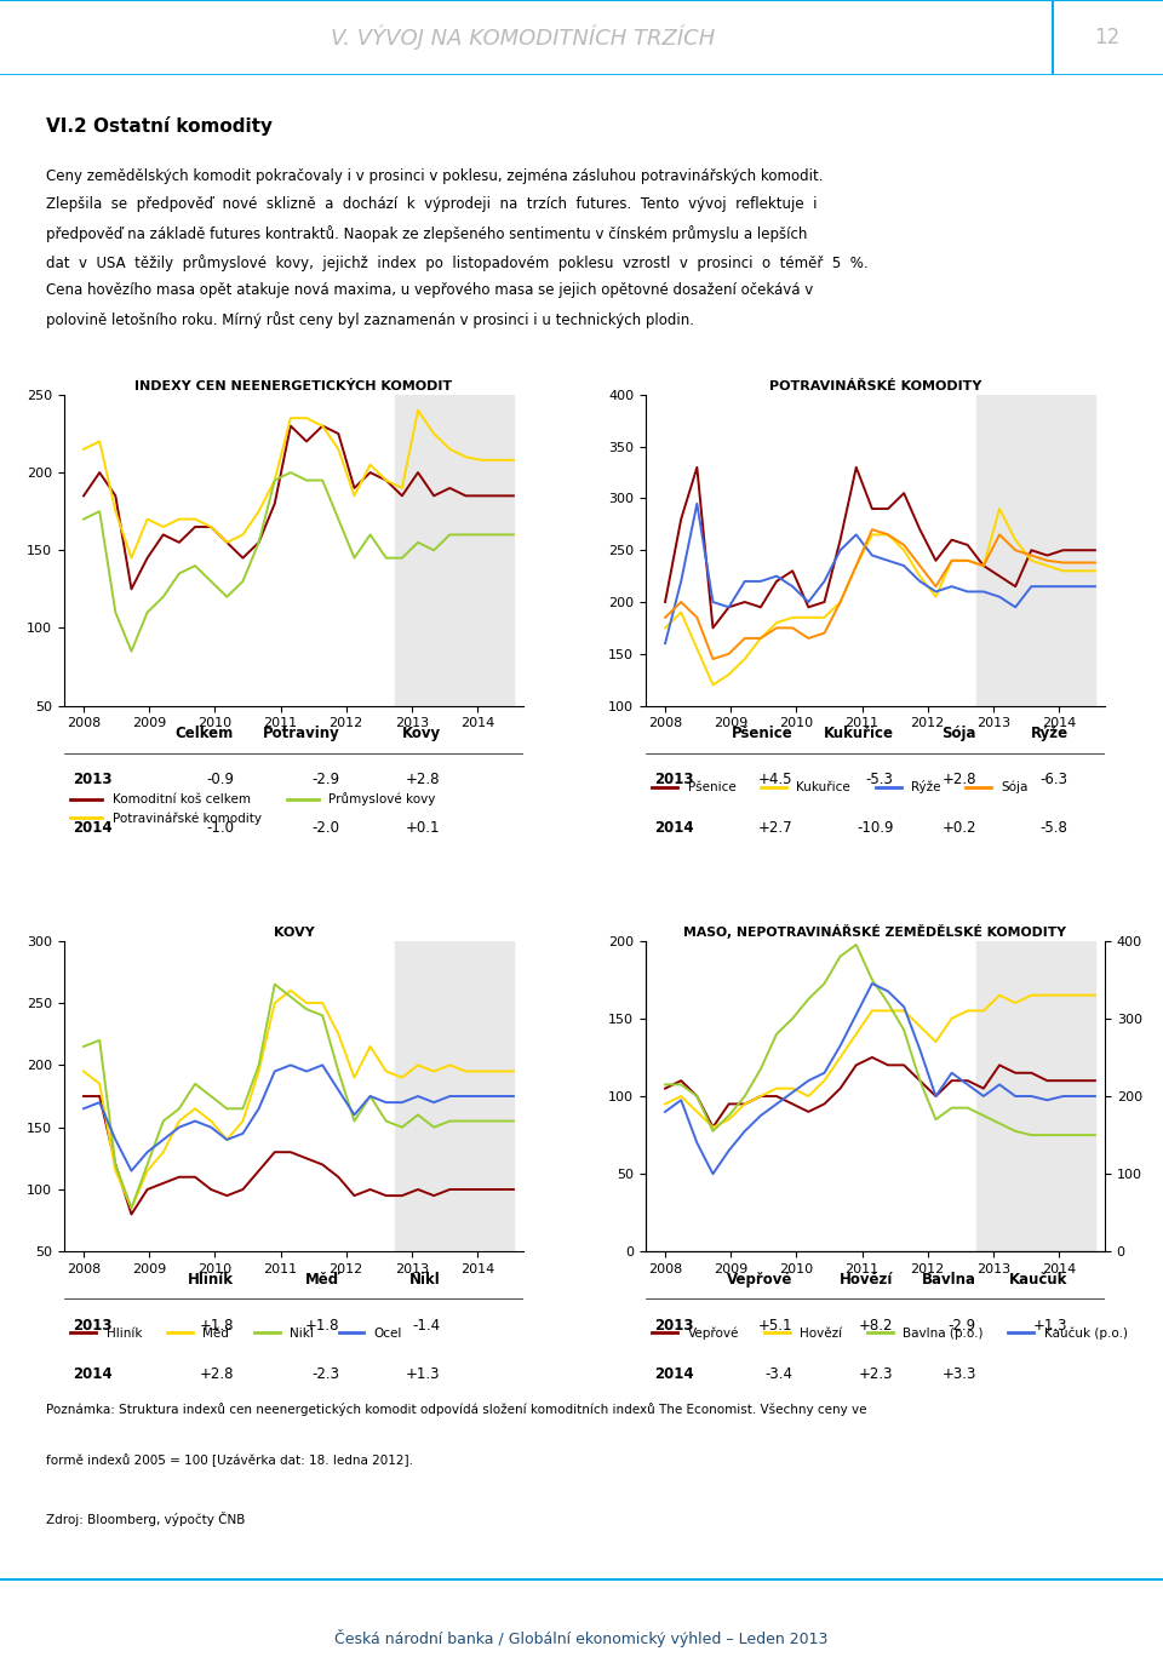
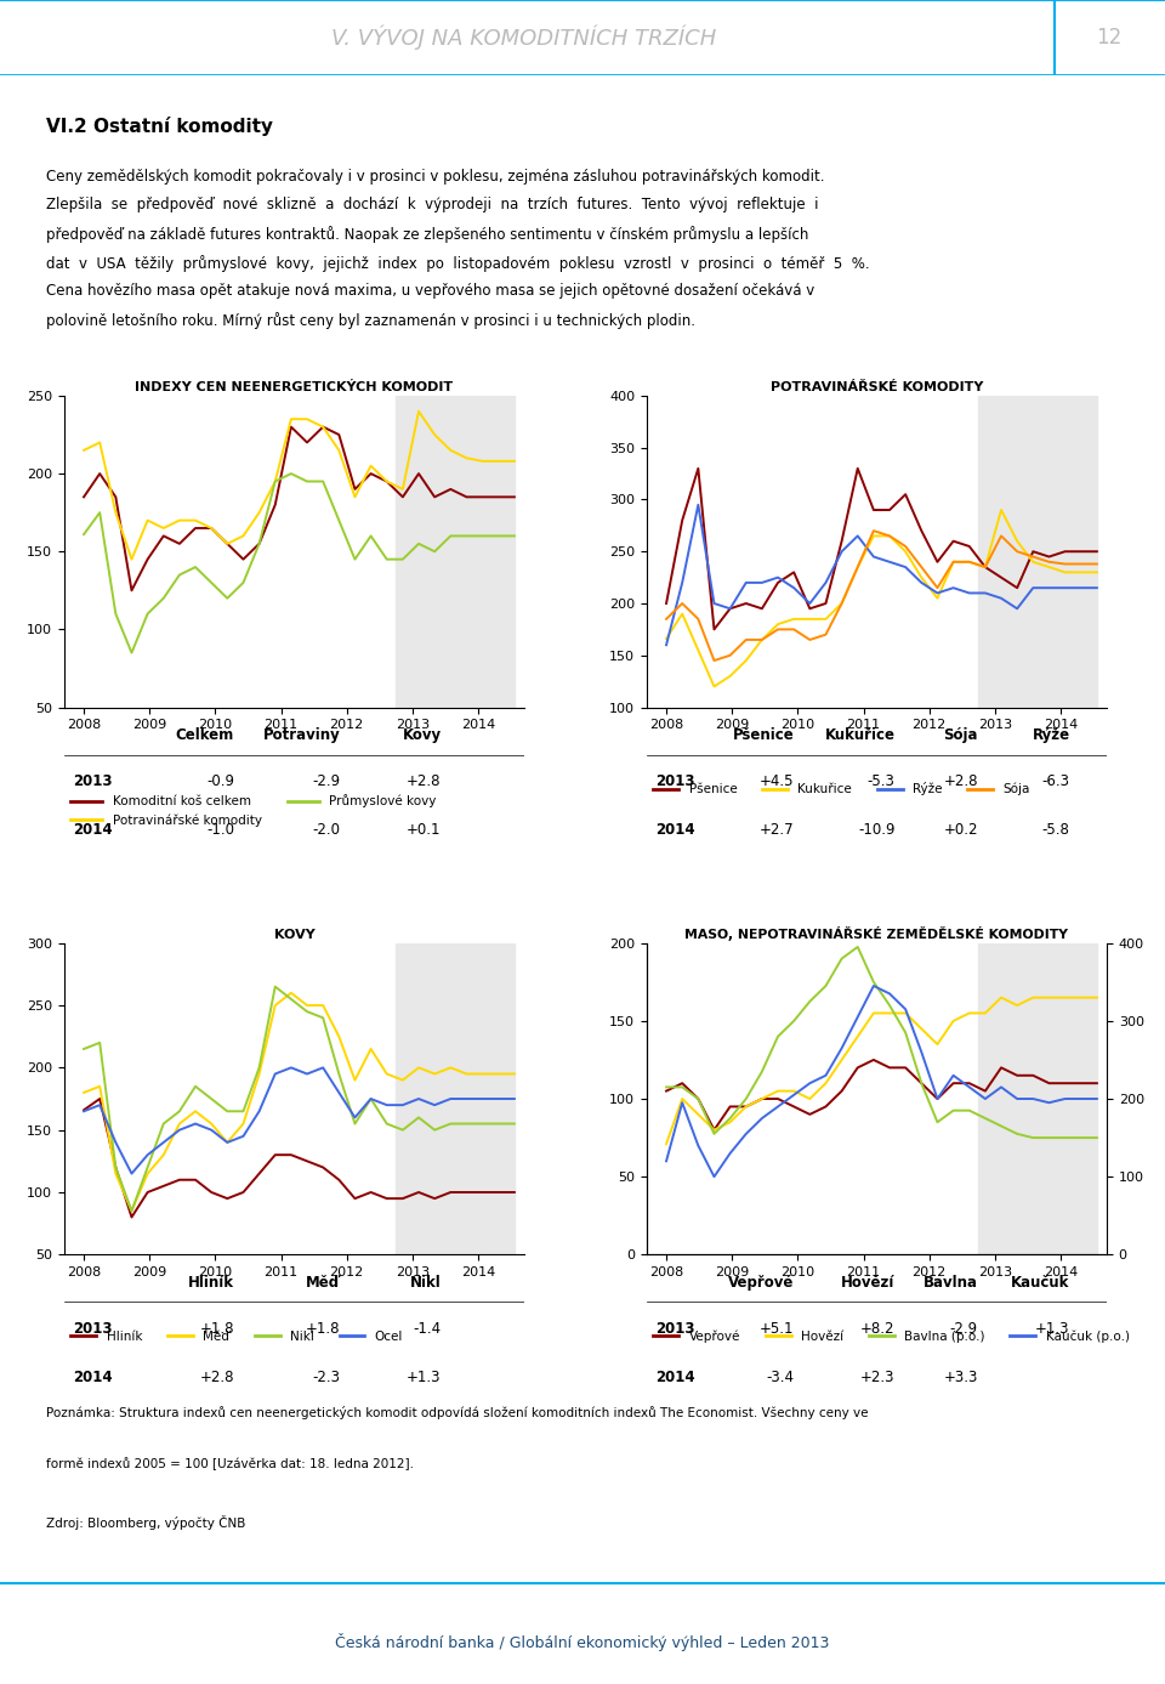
INDEXY CEN NEENERGETICKÝCH KOMODIT/Průmyslové kovy/2008: 170 -> 161
POTRAVINÁŘSKÉ KOMODITY/Kukuřice/2008: 175 -> 166
KOVY/Hliník/2008: 175 -> 166
KOVY/Měď/2008: 195 -> 180
MASO, NEPOTRAVINÁŘSKÉ ZEMĚDĚLSKÉ KOMODITY/Hovězí/2008: 95 -> 71
MASO, NEPOTRAVINÁŘSKÉ ZEMĚDĚLSKÉ KOMODITY/Kaučuk (p.o.)/2008: 180 -> 120
